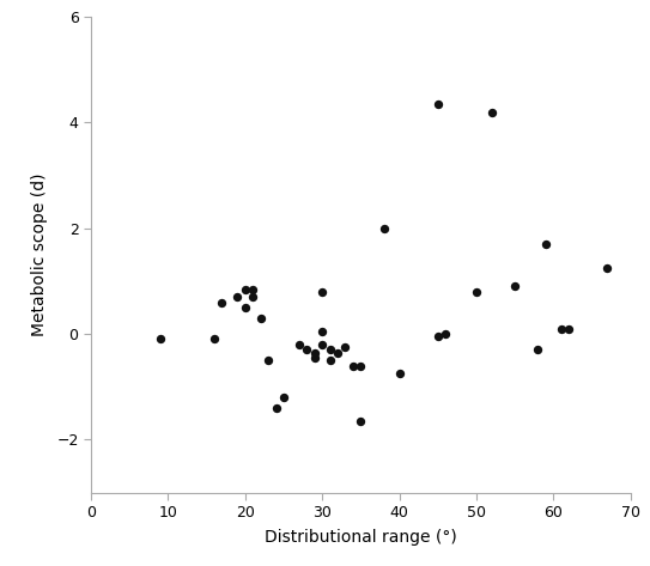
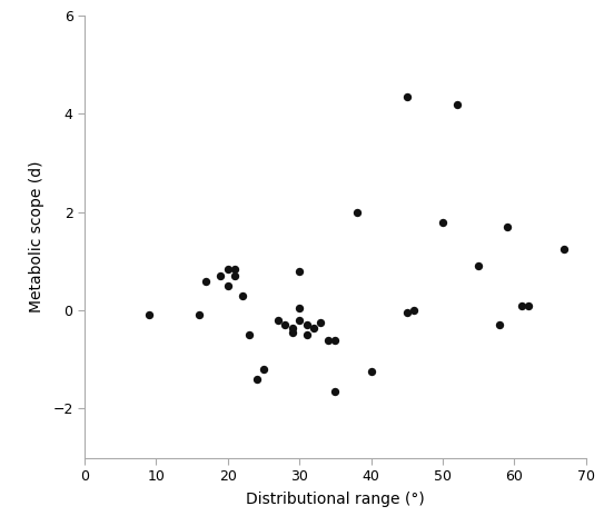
40: -0.75 -> -1.25
50: 0.80 -> 1.80
